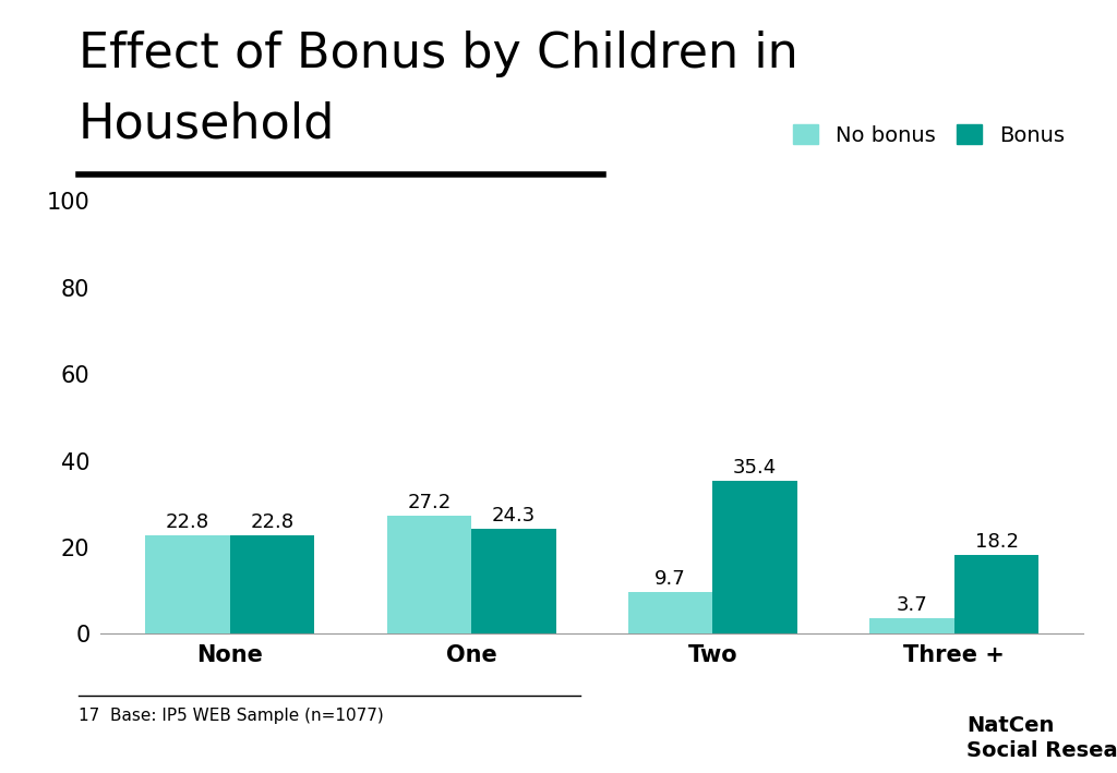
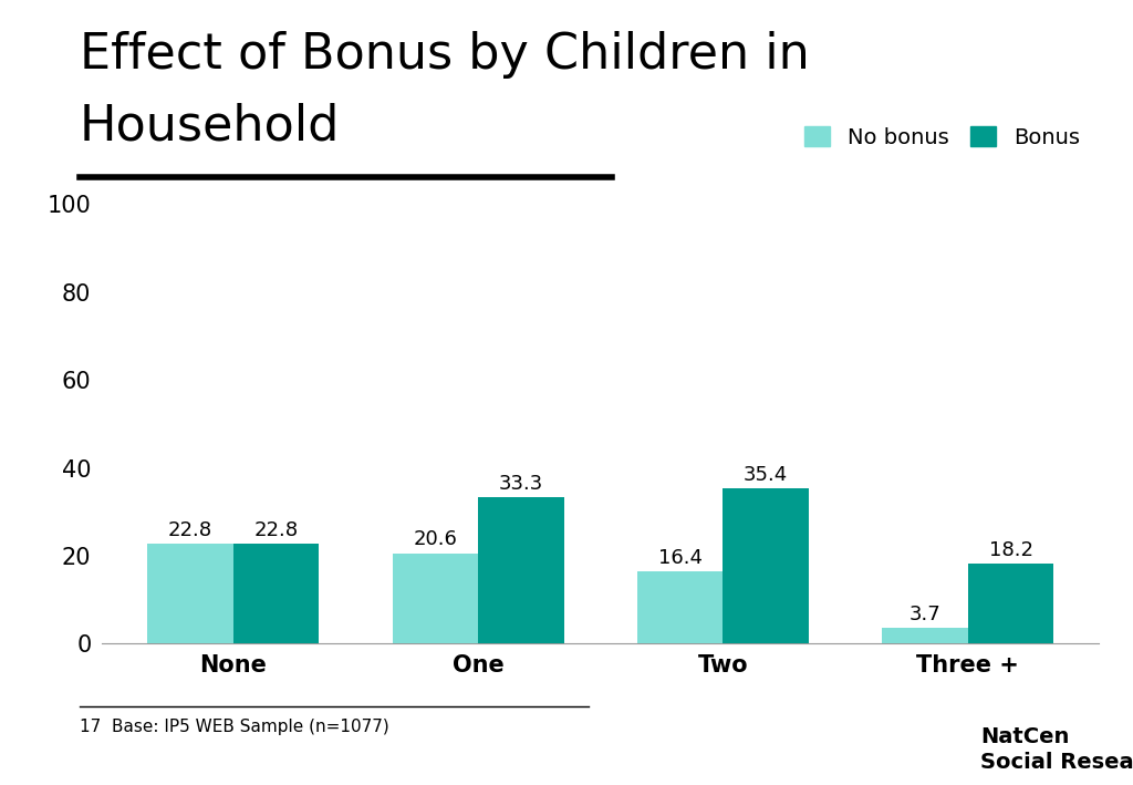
No bonus/One: 27.2 -> 20.6
Bonus/One: 24.3 -> 33.3
No bonus/Two: 9.7 -> 16.4
